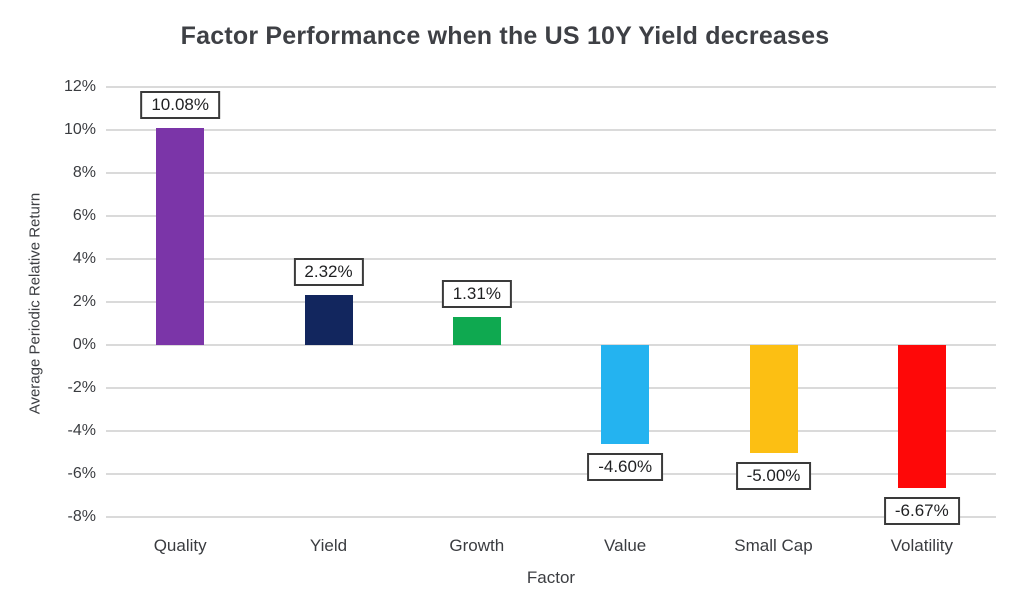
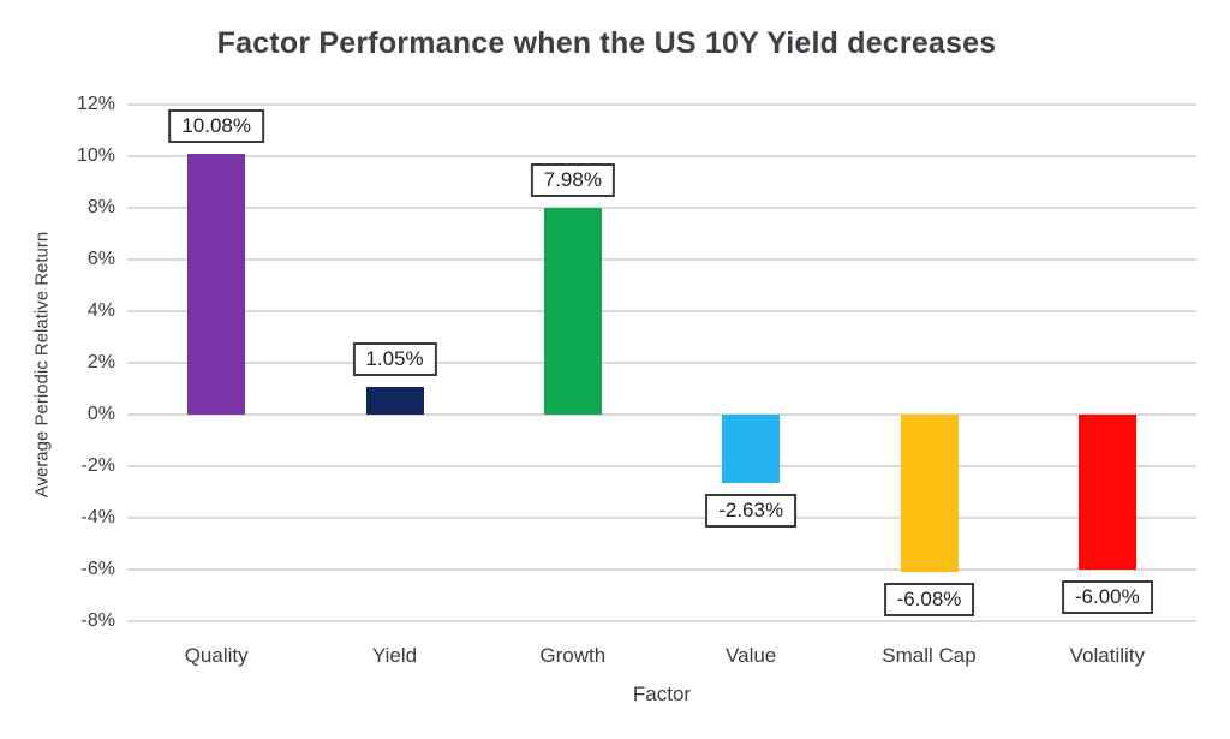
Yield: 2.32% -> 1.05%
Growth: 1.31% -> 7.98%
Value: -4.60% -> -2.63%
Small Cap: -5.00% -> -6.08%
Volatility: -6.67% -> -6.00%
